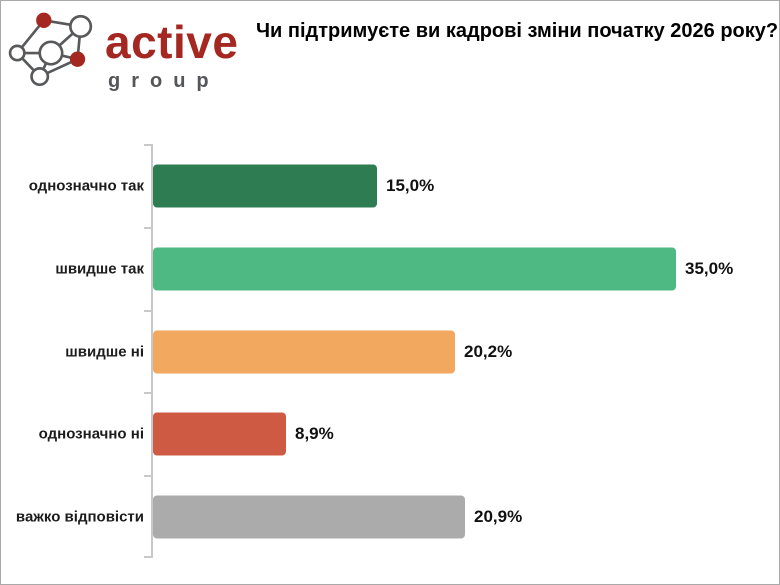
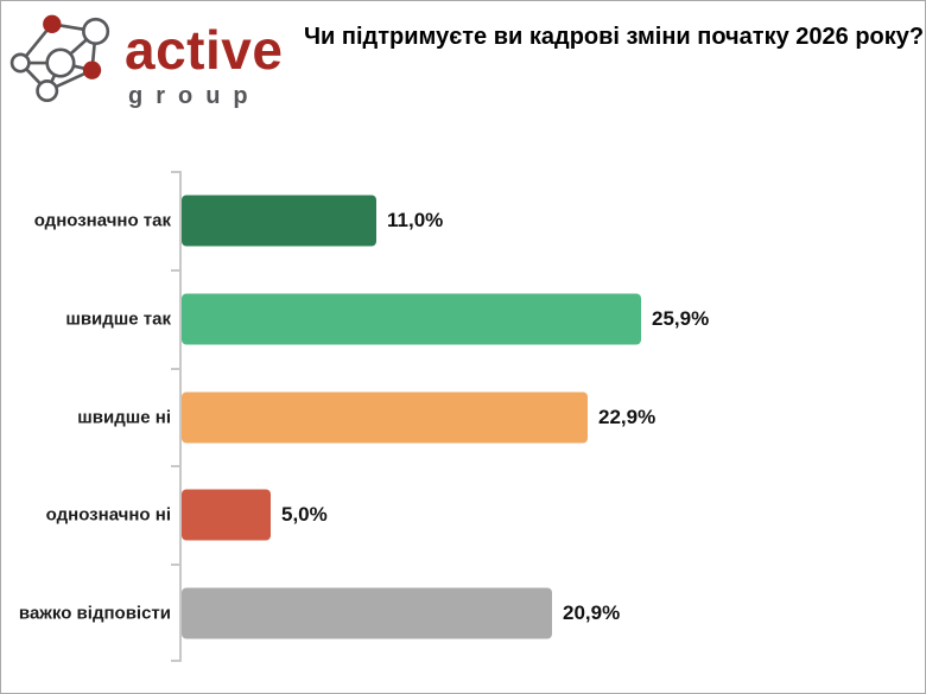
однозначно так: 15,0% -> 11,0%
швидше так: 35,0% -> 25,9%
швидше ні: 20,2% -> 22,9%
однозначно ні: 8,9% -> 5,0%
